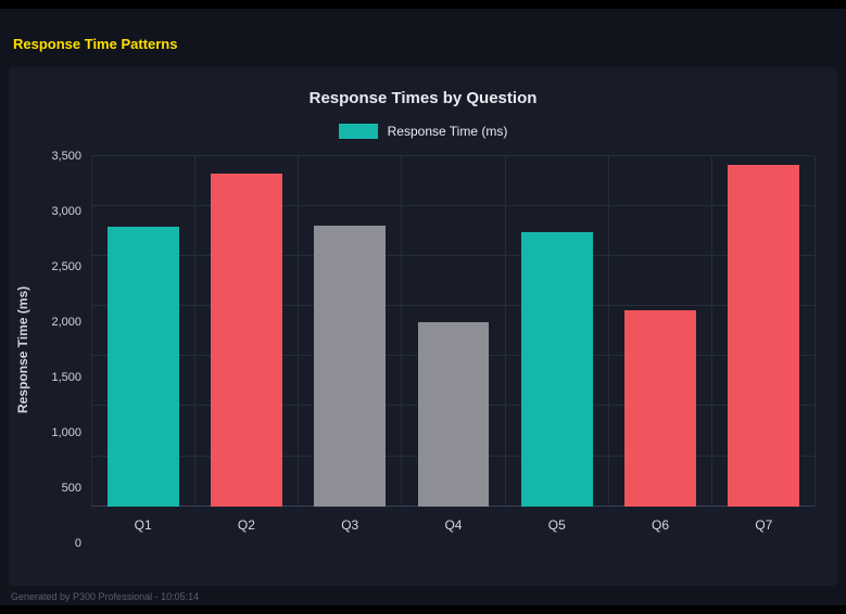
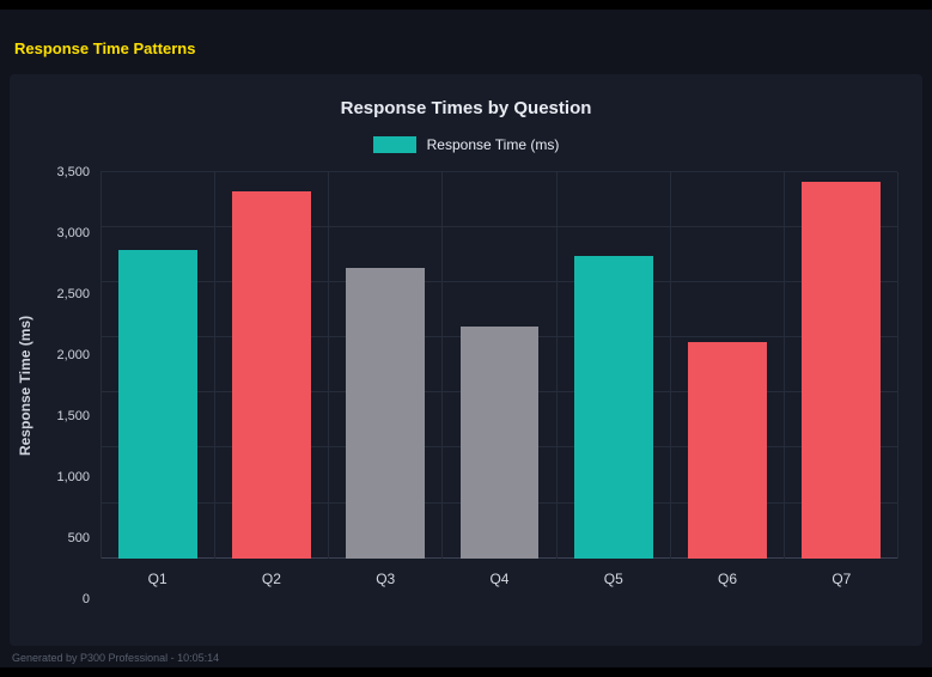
Q3: 2810 -> 2630
Q4: 1840 -> 2100
